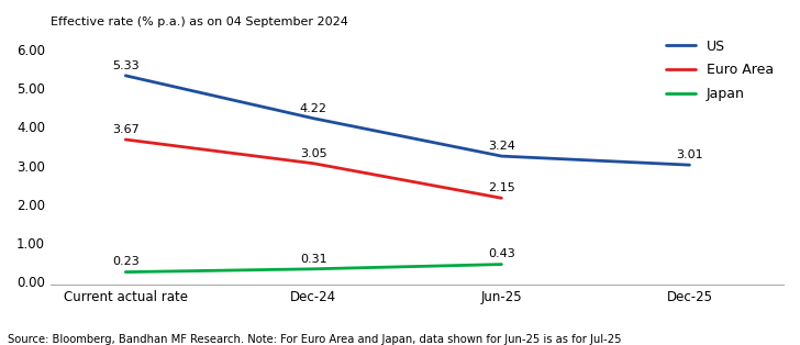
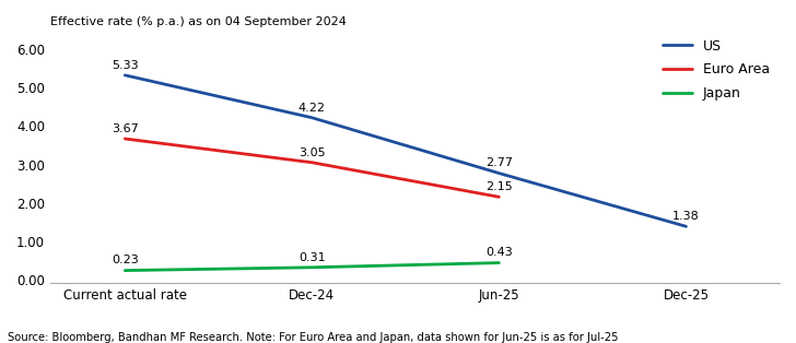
US/Jun-25: 3.24 -> 2.77
US/Dec-25: 3.01 -> 1.38
